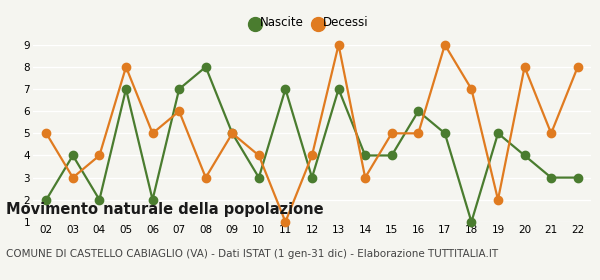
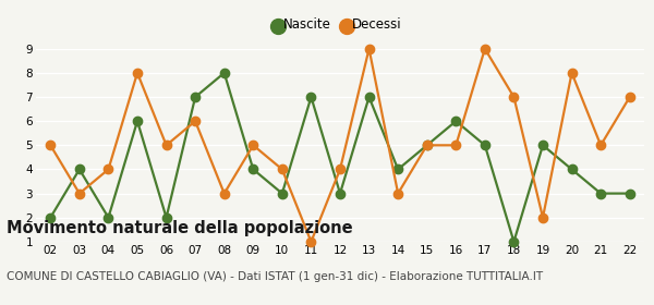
Nascite/05: 7 -> 6
Nascite/09: 5 -> 4
Nascite/15: 4 -> 5
Decessi/22: 8 -> 7
